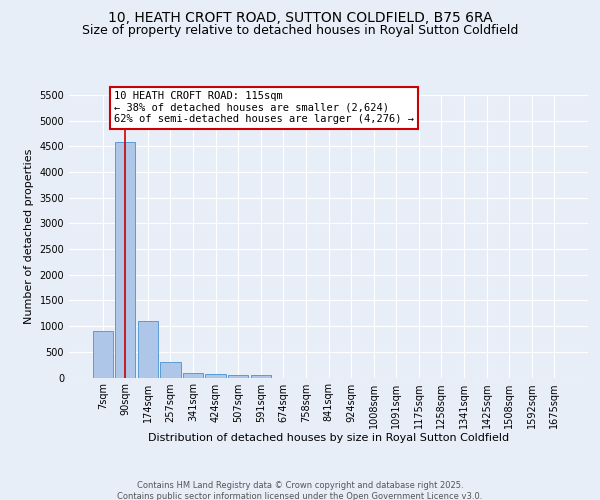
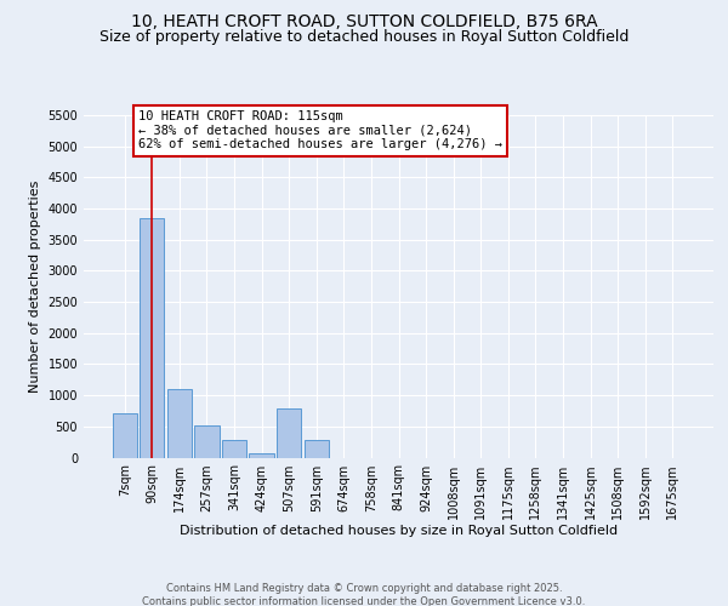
7sqm: 900 -> 720
90sqm: 4580 -> 3840
257sqm: 300 -> 520
341sqm: 90 -> 280
507sqm: 60 -> 780
591sqm: 40 -> 280
